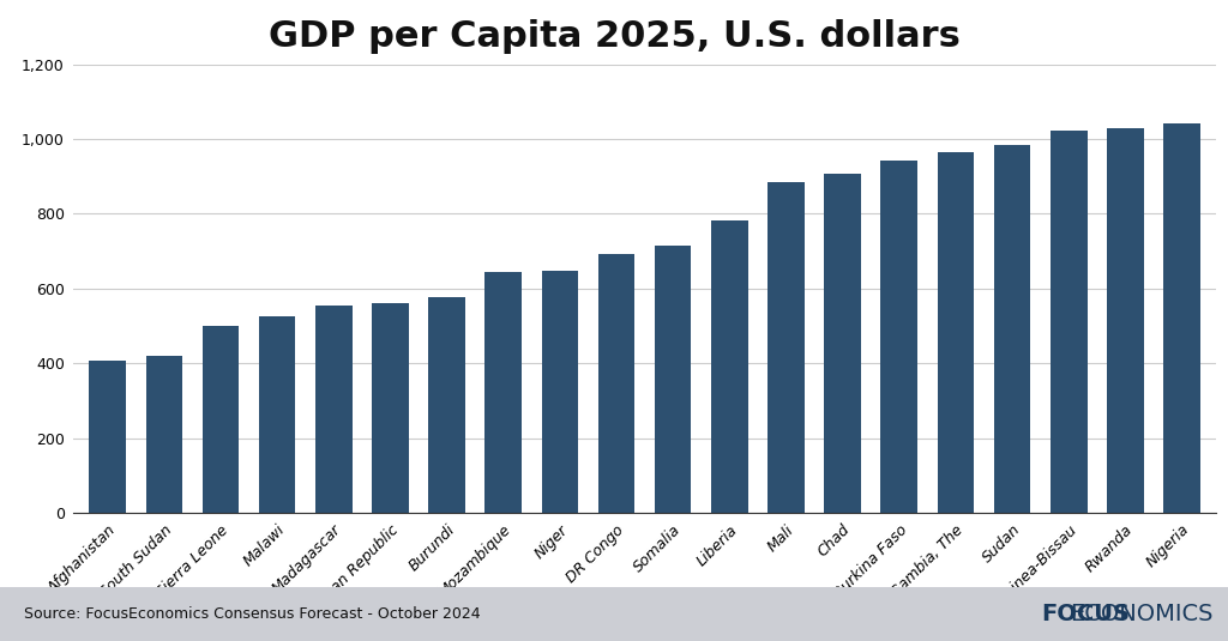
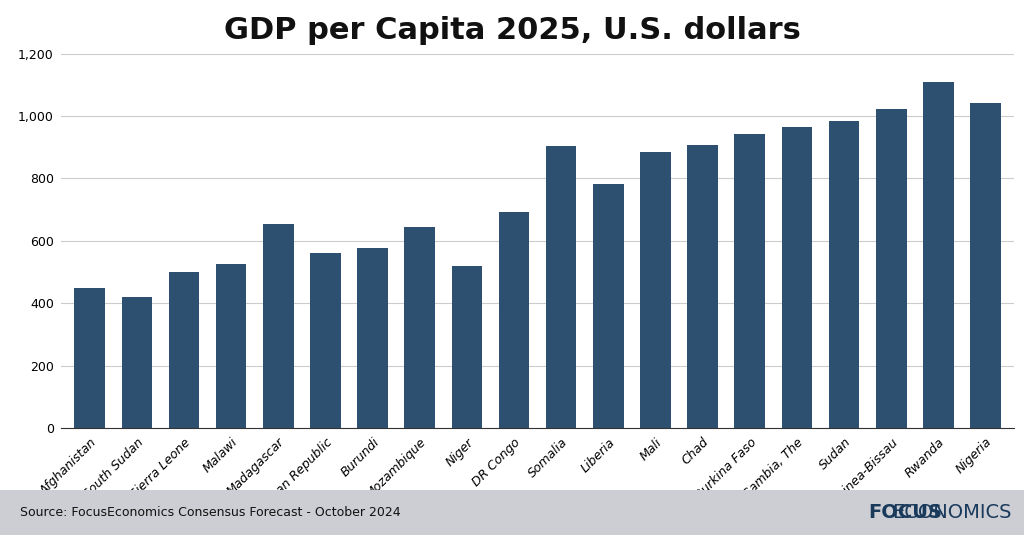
Afghanistan: 408 -> 450
Madagascar: 553 -> 655
Niger: 648 -> 520
Somalia: 713 -> 905
Rwanda: 1,030 -> 1,110
